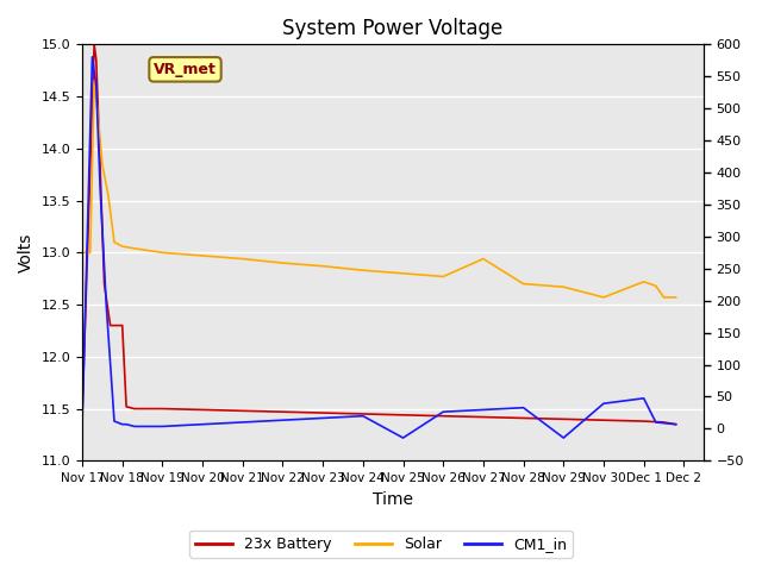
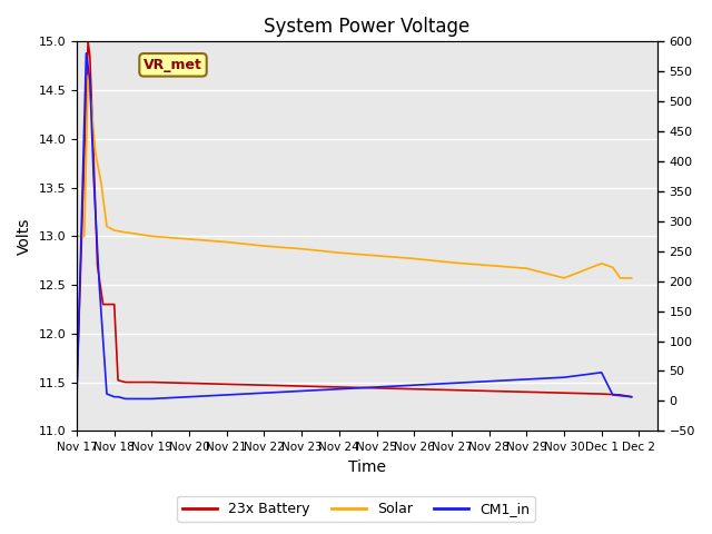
CM1_in/Nov 25: 11.22 -> 11.45
Solar/Nov 27: 12.94 -> 12.73
CM1_in/Nov 29: 11.22 -> 11.53
